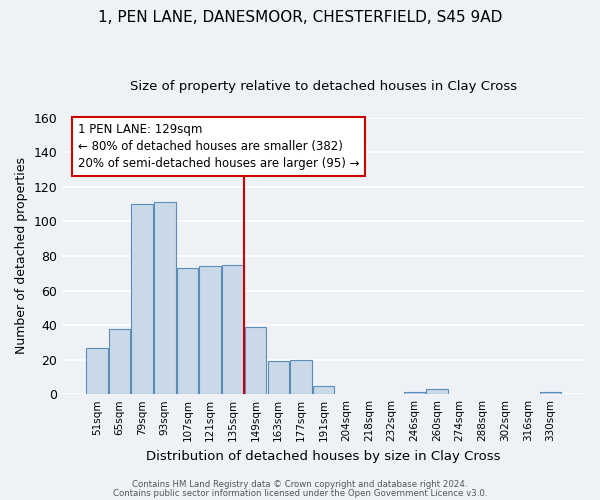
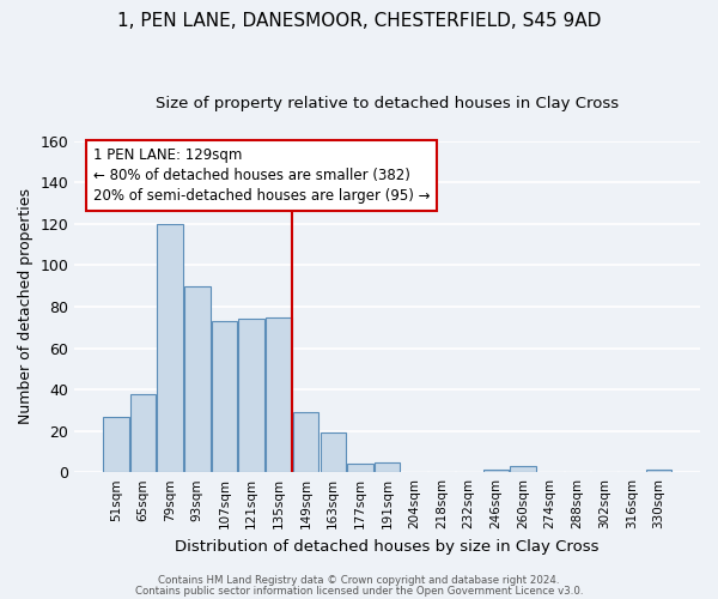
79sqm: 110 -> 120
93sqm: 111 -> 90
149sqm: 39 -> 29
177sqm: 20 -> 4
